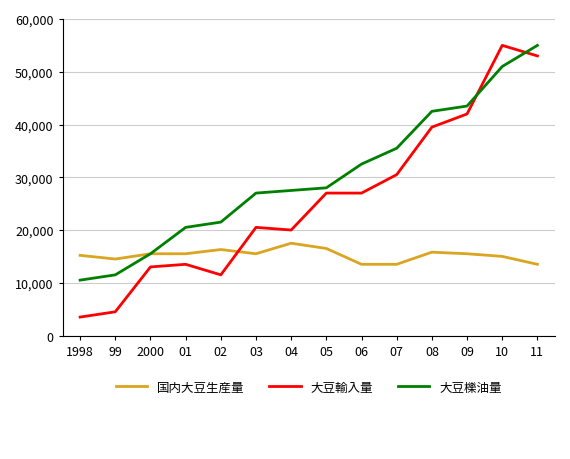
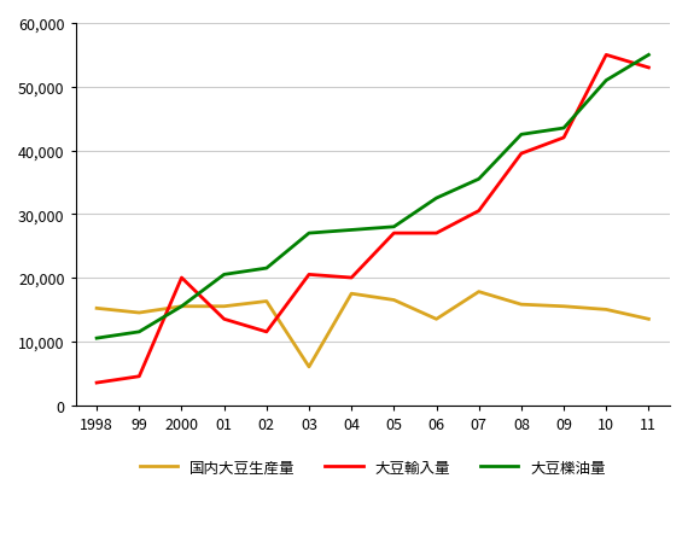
大豆輸入量/2000: 13,000 -> 20,000
国内大豆生産量/03: 15,500 -> 6,000
国内大豆生産量/07: 13,500 -> 17,800
